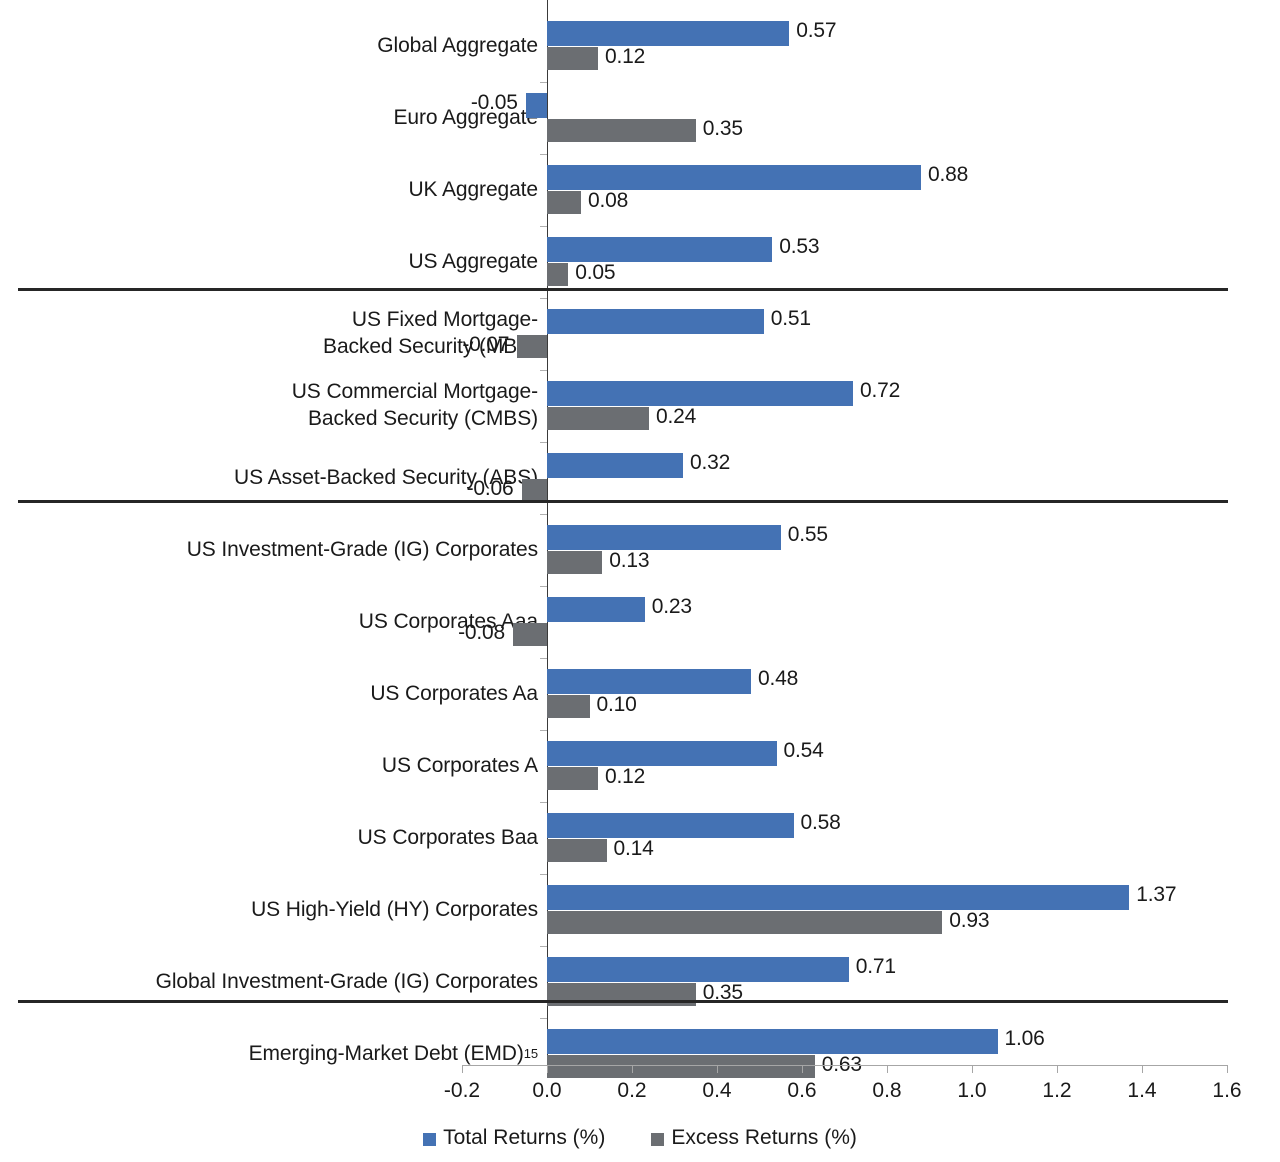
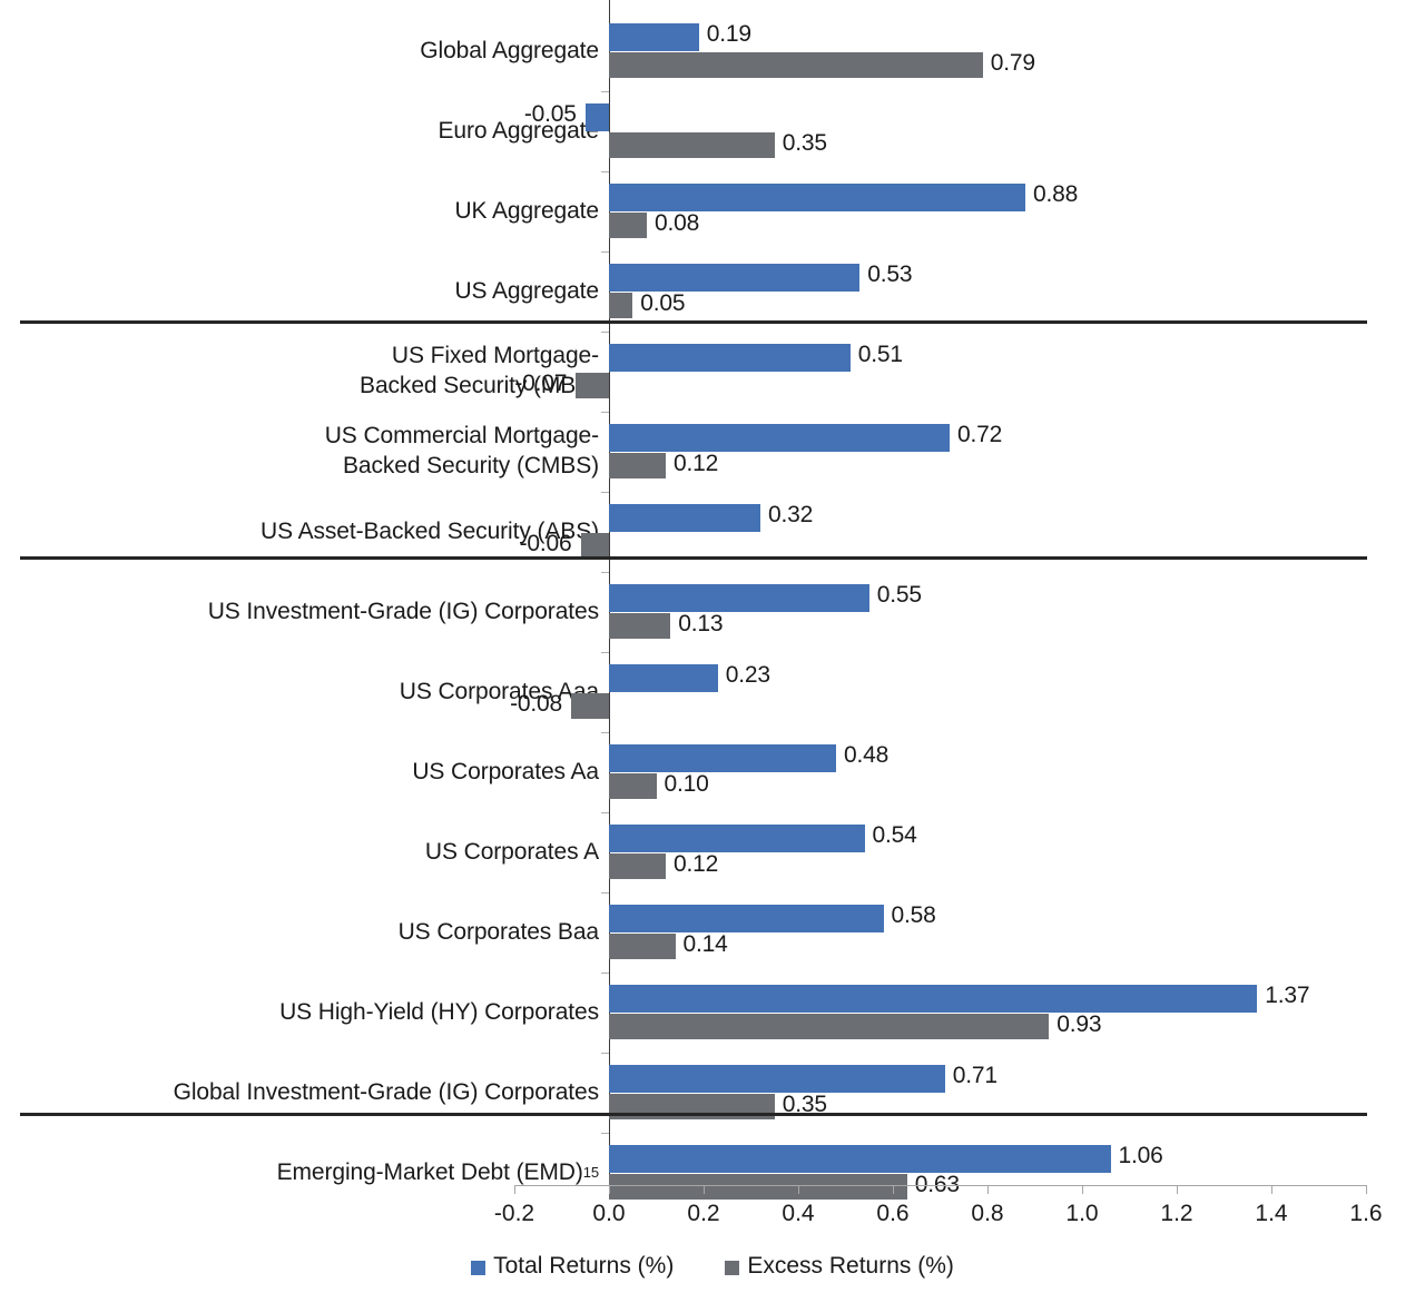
Total Returns (%)/Global Aggregate: 0.57 -> 0.19
Excess Returns (%)/Global Aggregate: 0.12 -> 0.79
Excess Returns (%)/US Commercial Mortgage- Backed Security (CMBS): 0.24 -> 0.12
